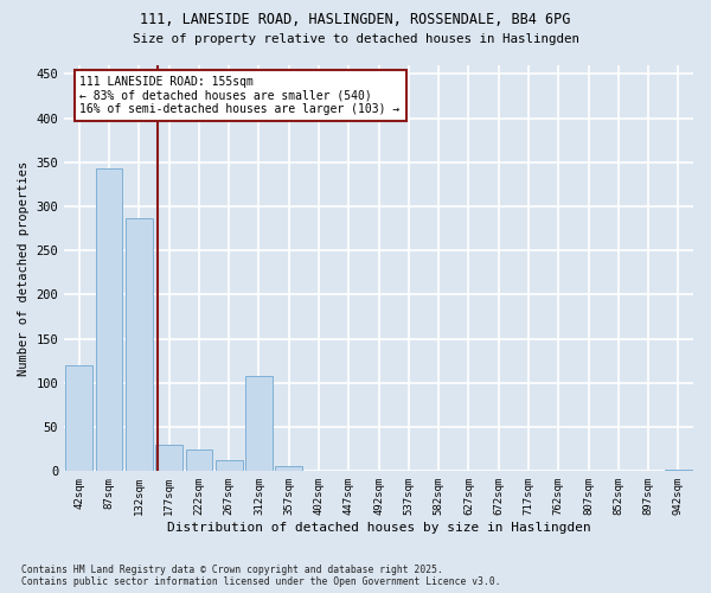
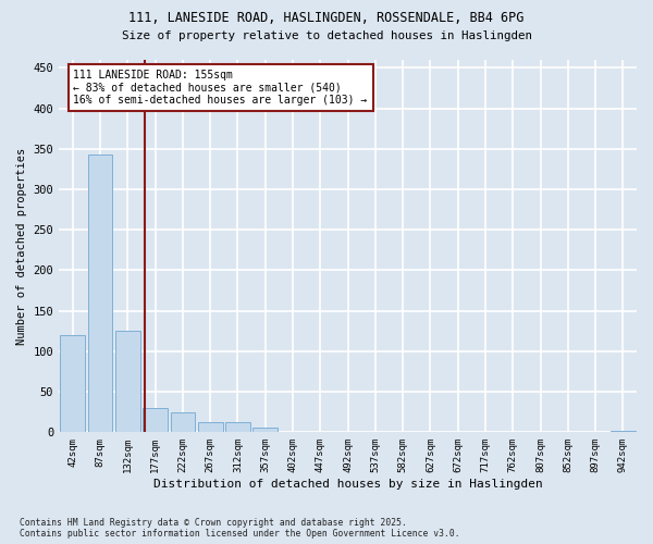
132sqm: 286 -> 125
312sqm: 108 -> 12
